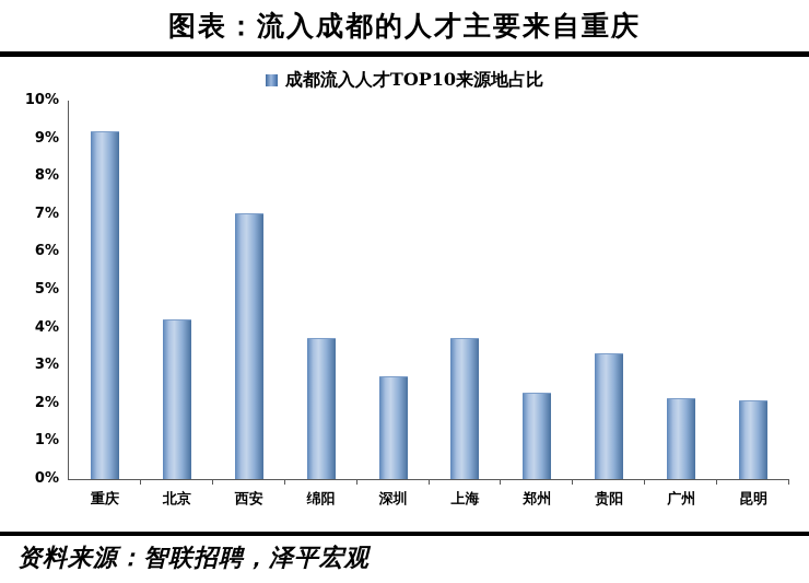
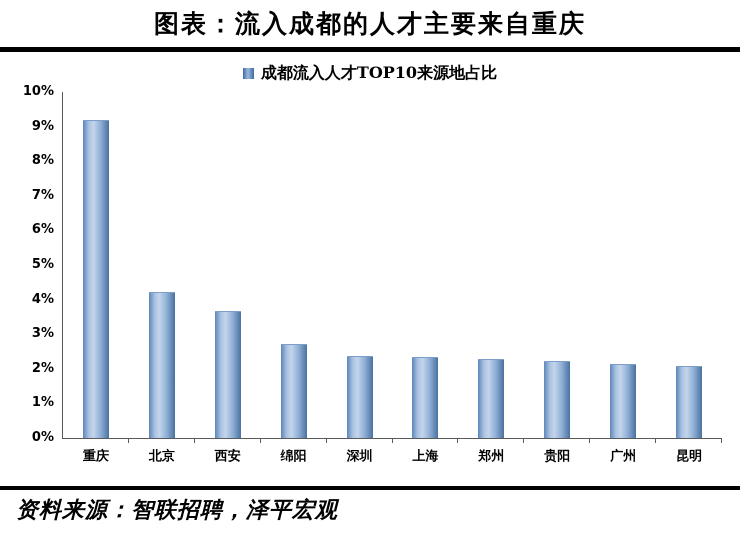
西安: 7.0% -> 3.6%
绵阳: 3.7% -> 2.7%
深圳: 2.7% -> 2.4%
上海: 3.7% -> 2.3%
贵阳: 3.3% -> 2.2%
